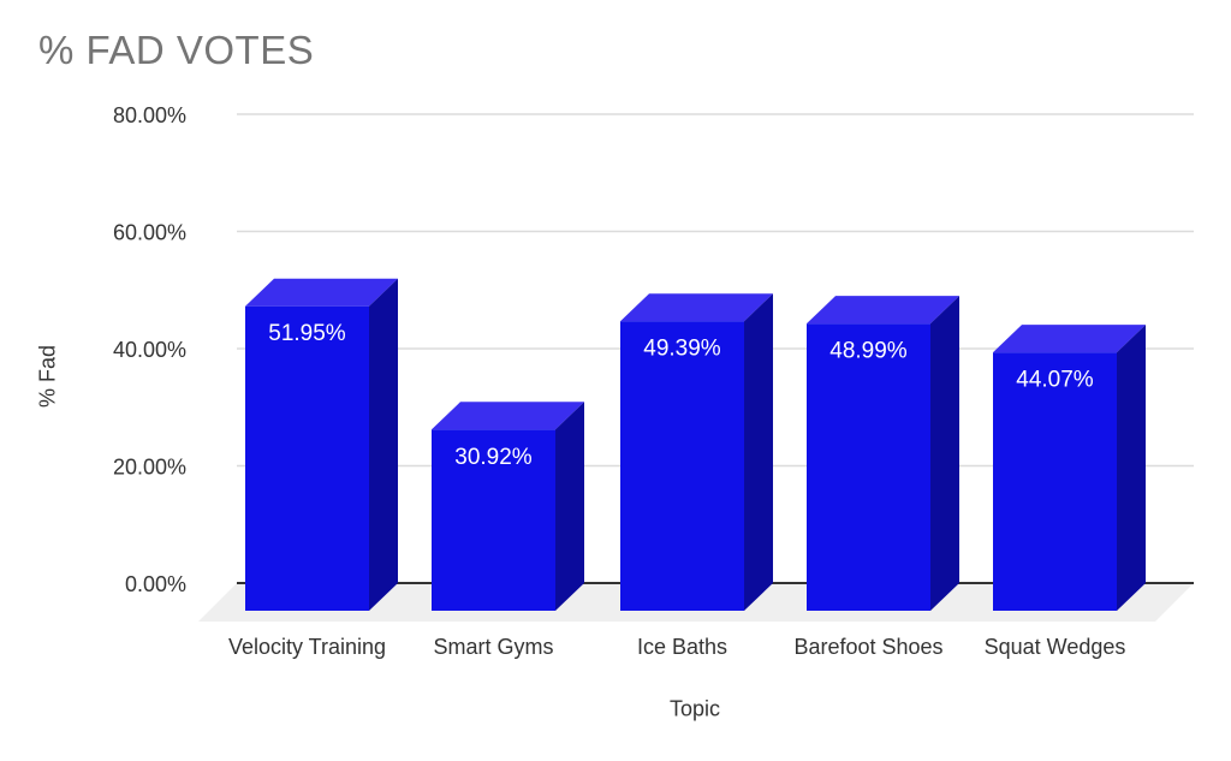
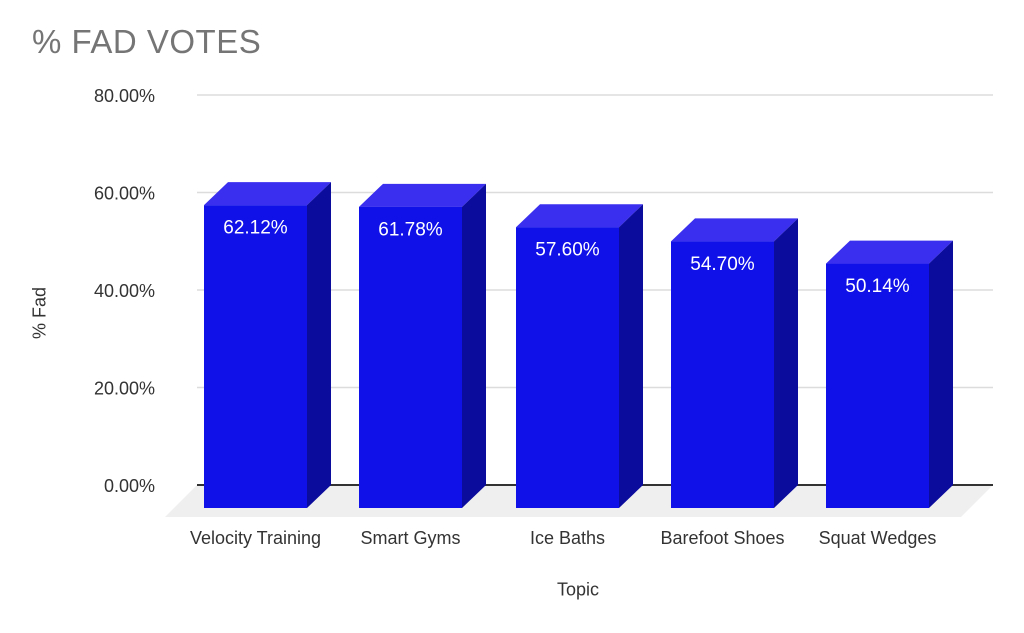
Velocity Training: 51.95% -> 62.12%
Smart Gyms: 30.92% -> 61.78%
Ice Baths: 49.39% -> 57.60%
Barefoot Shoes: 48.99% -> 54.70%
Squat Wedges: 44.07% -> 50.14%
